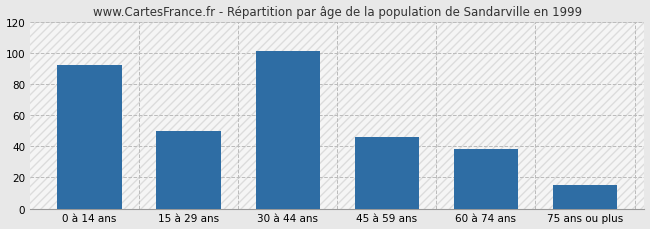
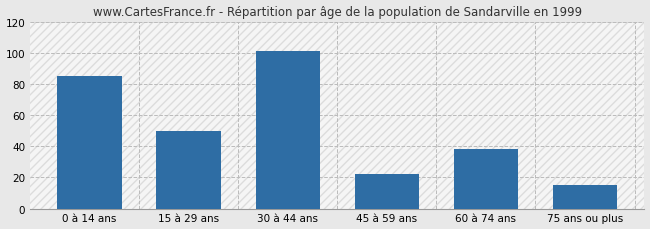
0 à 14 ans: 92 -> 85
45 à 59 ans: 46 -> 22
